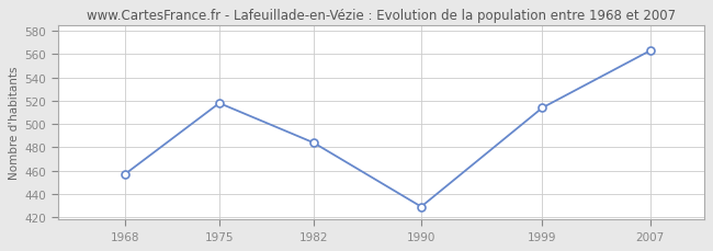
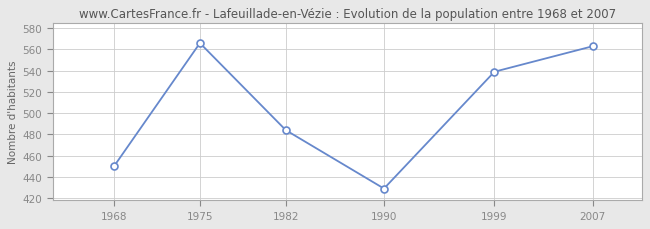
1968: 457 -> 450
1975: 518 -> 566
1999: 514 -> 539
